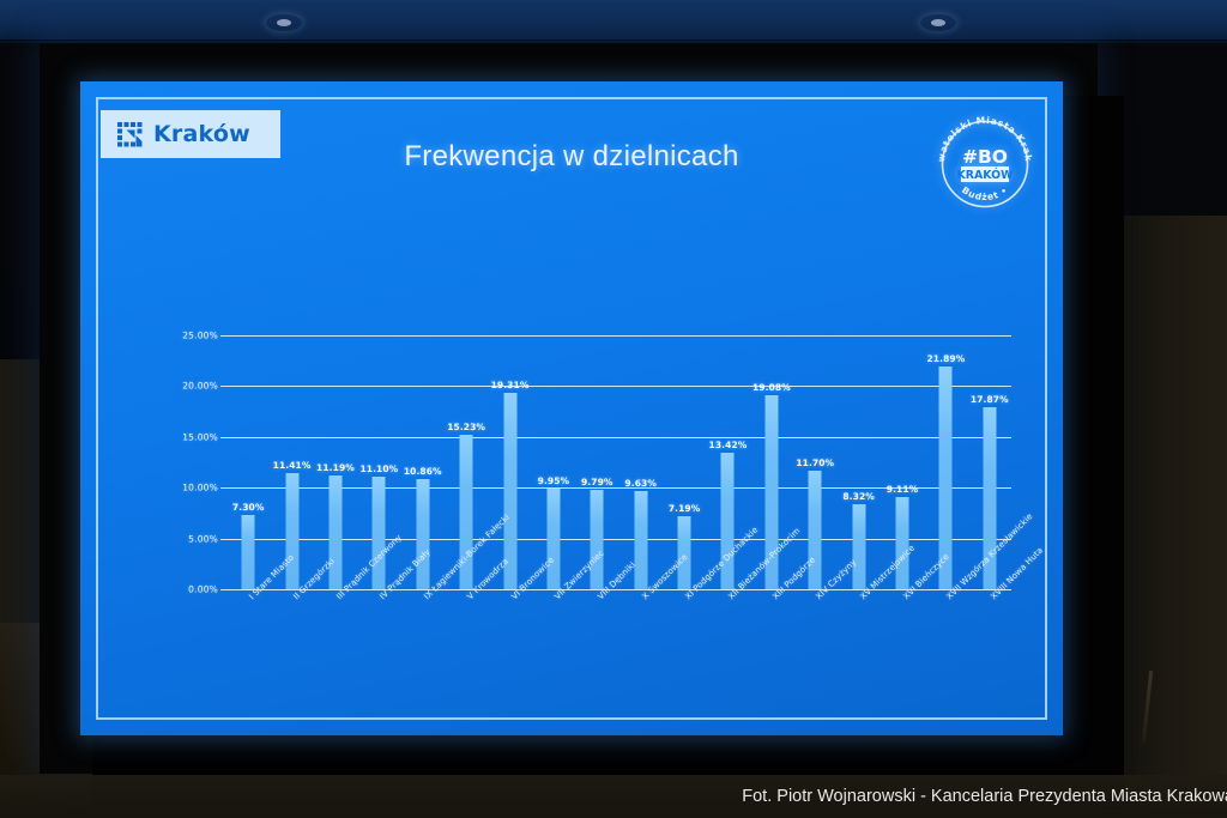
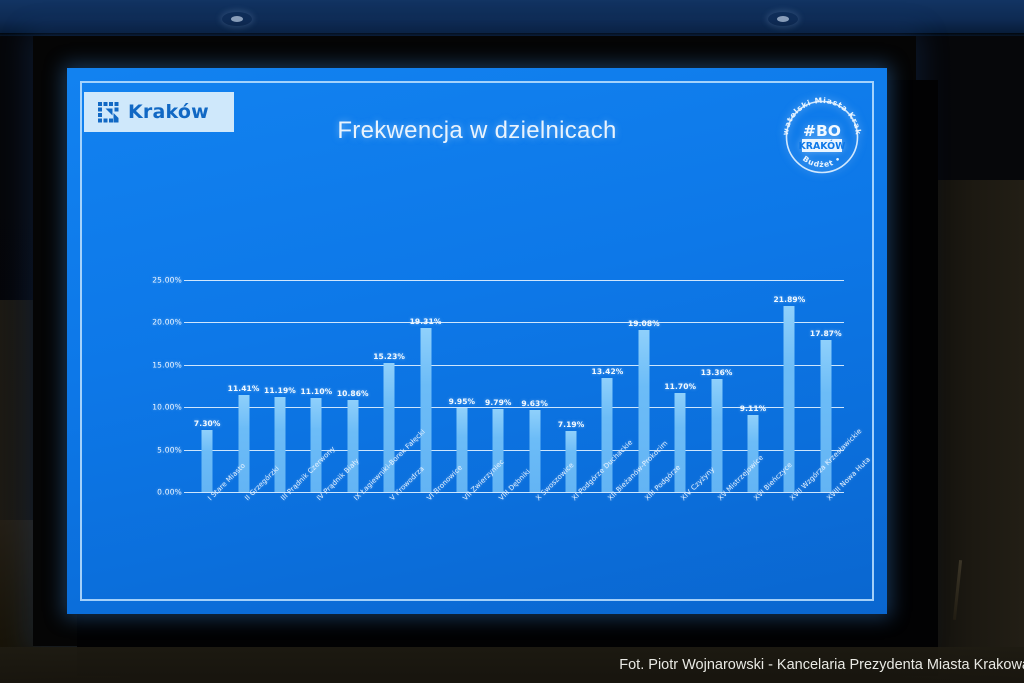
XV Mistrzejowice: 8.32% -> 13.36%
